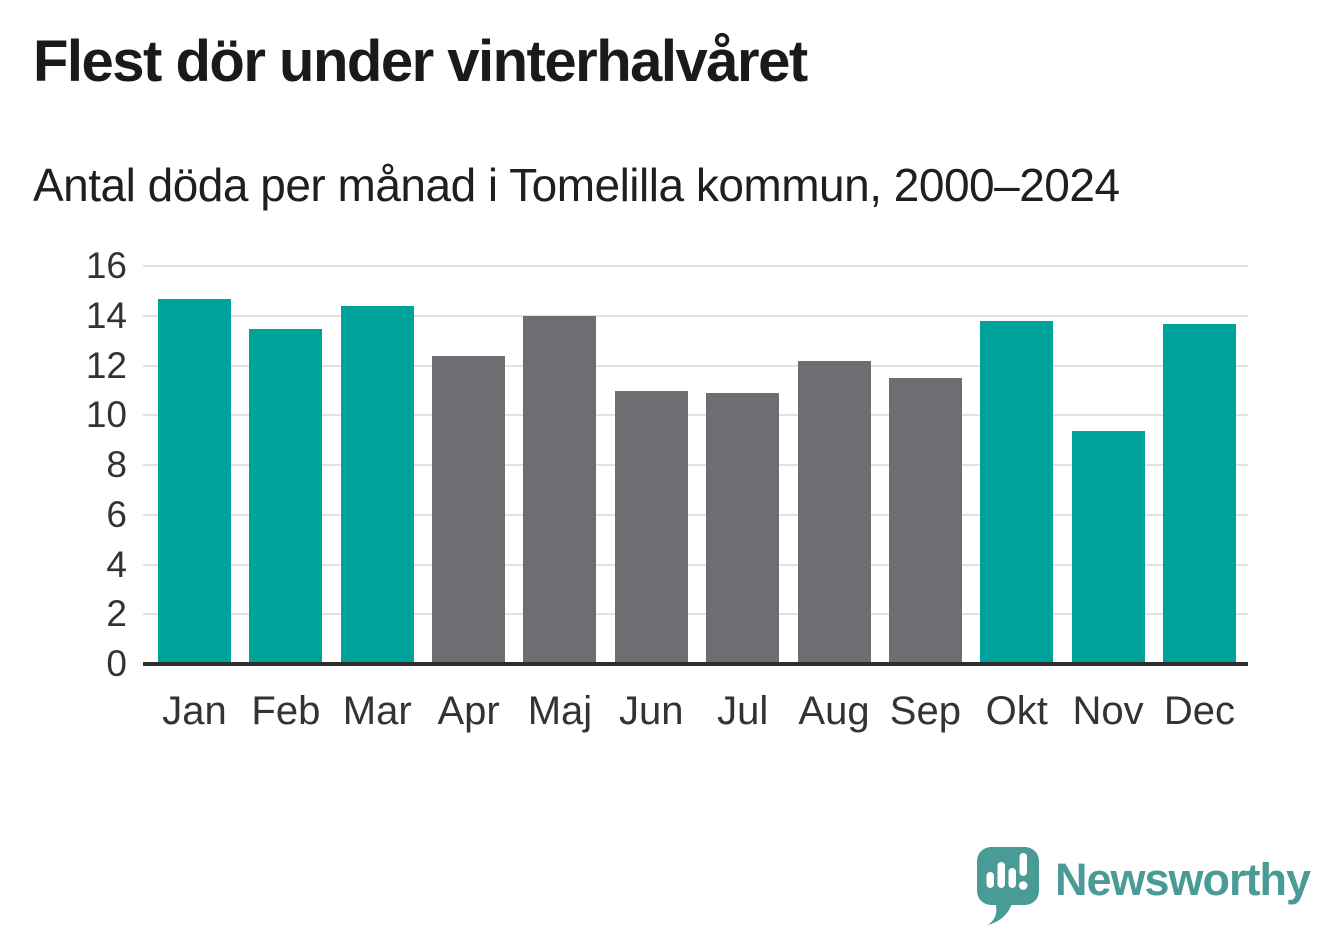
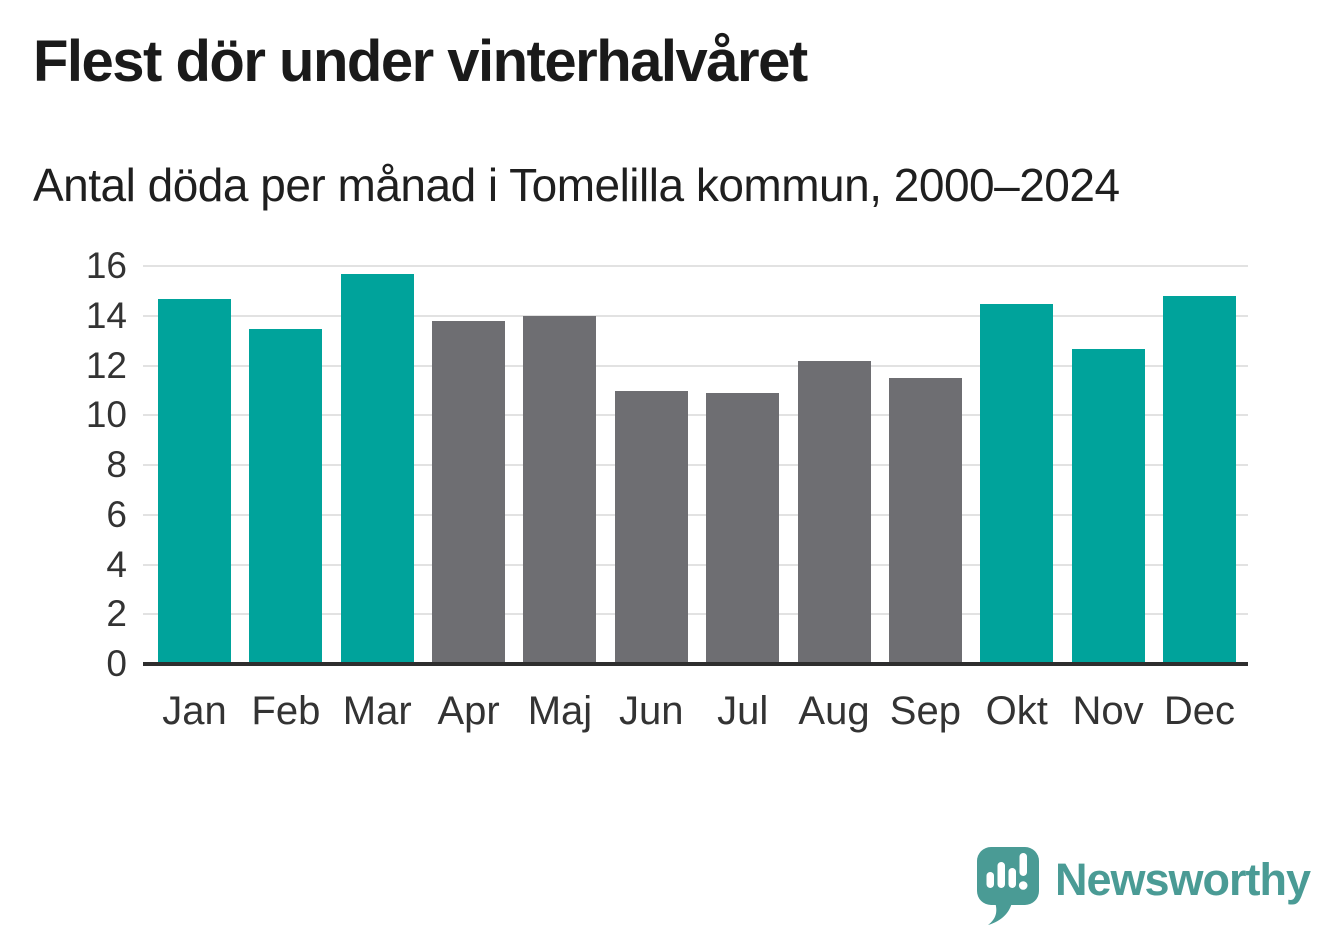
Mar: 14.3 -> 15.6
Apr: 12.3 -> 13.7
Okt: 13.7 -> 14.4
Nov: 9.3 -> 12.6
Dec: 13.6 -> 14.7
